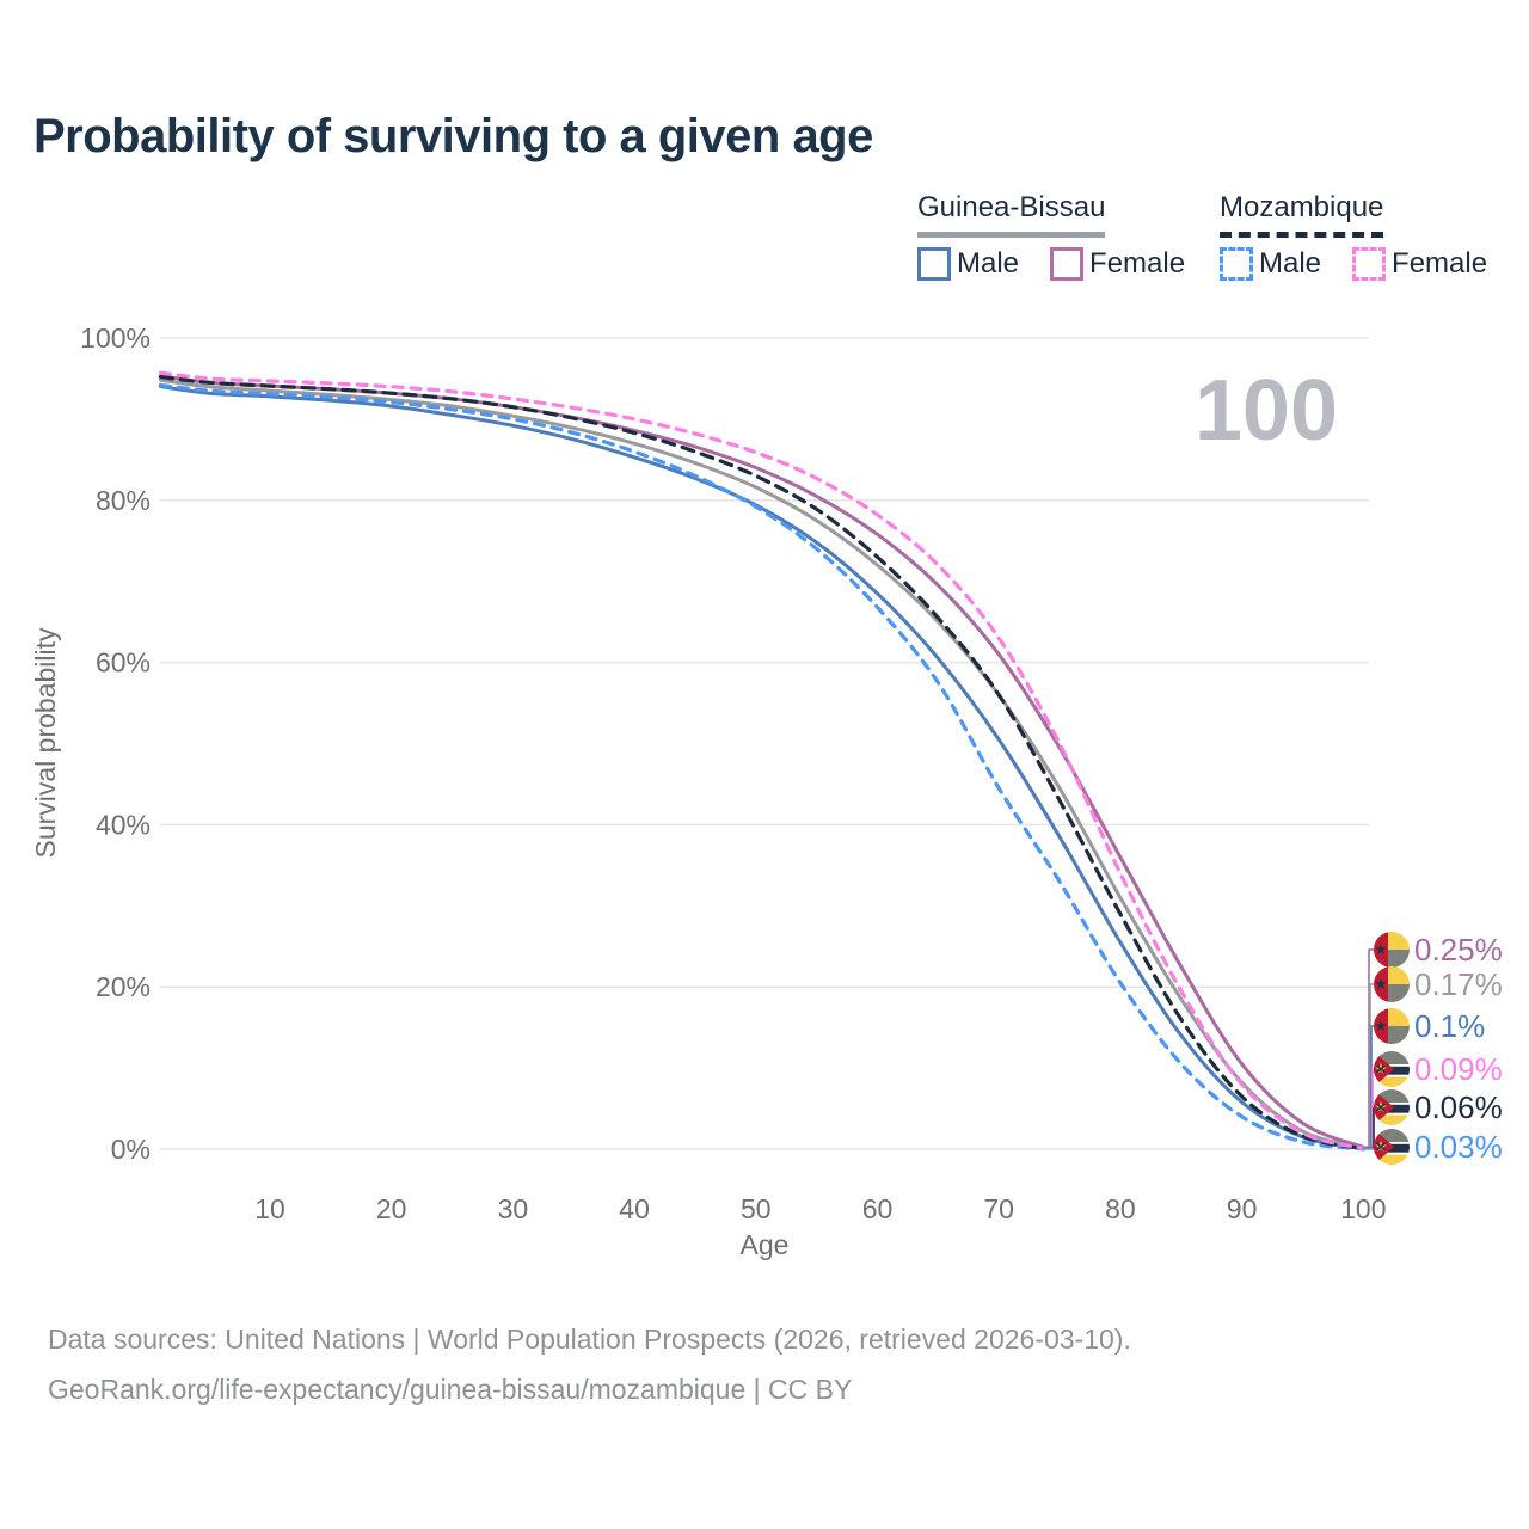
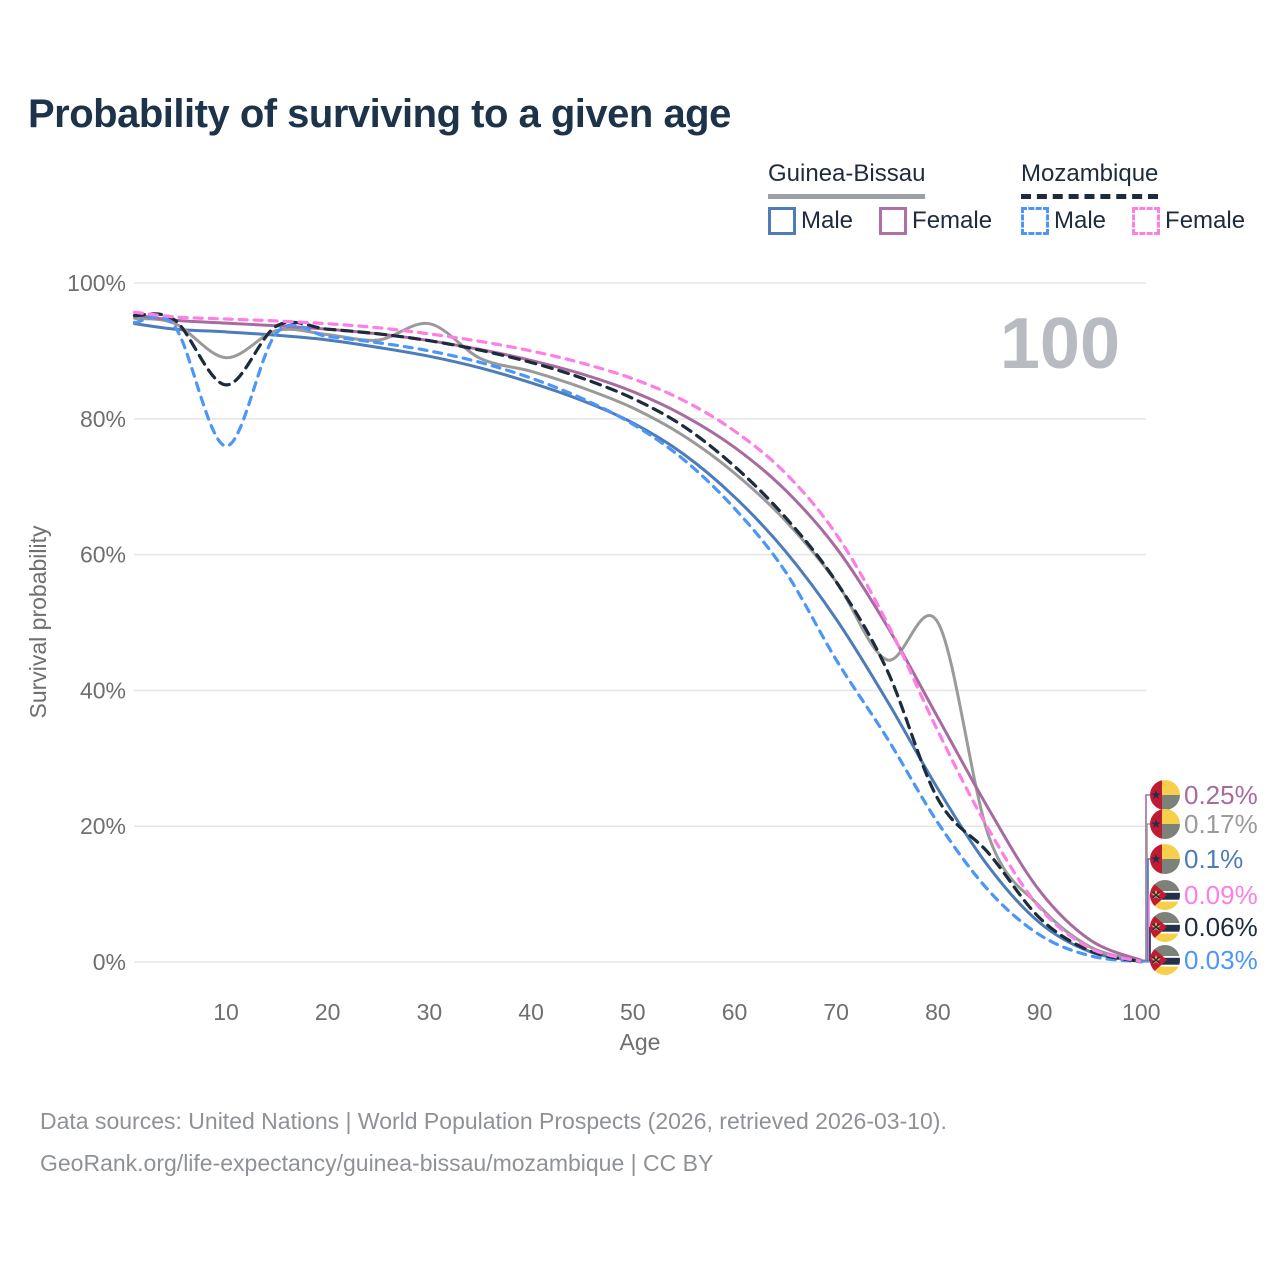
Guinea-Bissau/10: 94% -> 89%
Mozambique Male/10: 93% -> 76%
Mozambique/10: 94% -> 85%
Guinea-Bissau/30: 90% -> 94%
Guinea-Bissau/80: 31% -> 50%
Mozambique/80: 29% -> 24%
